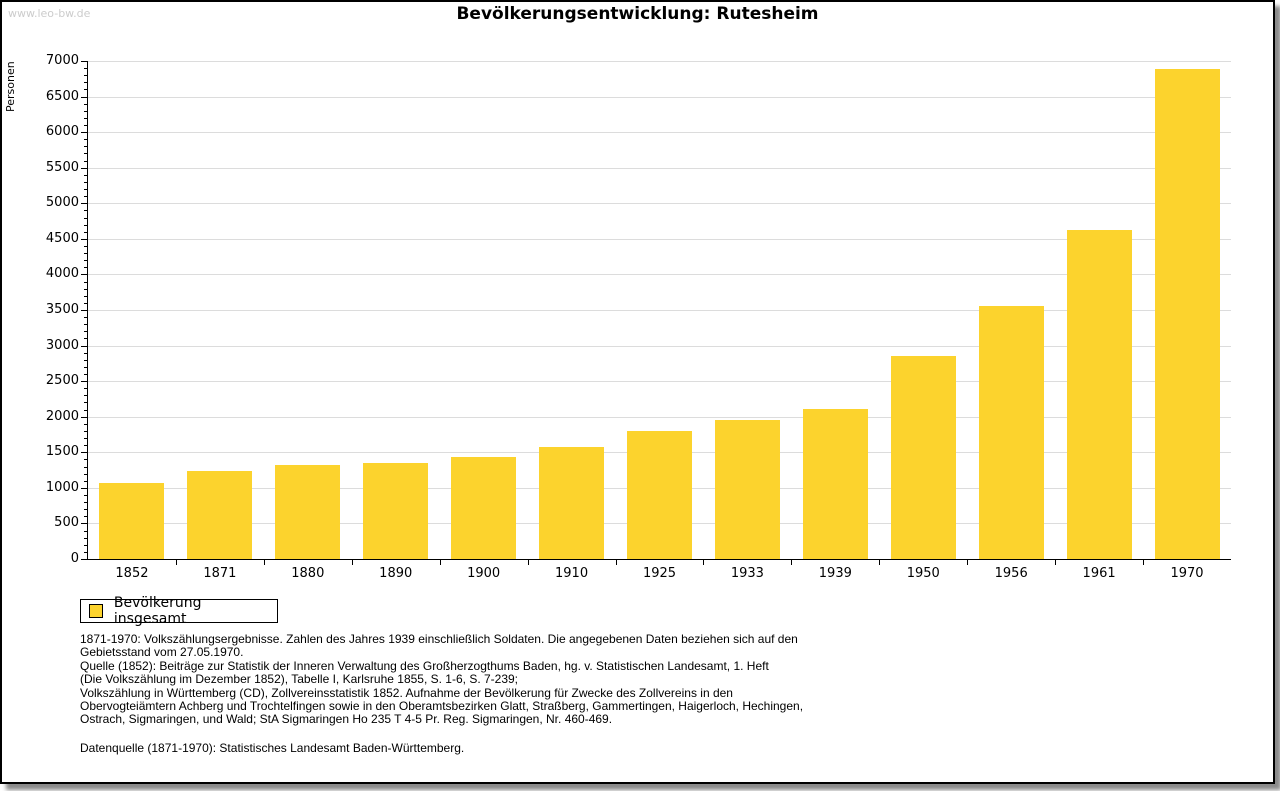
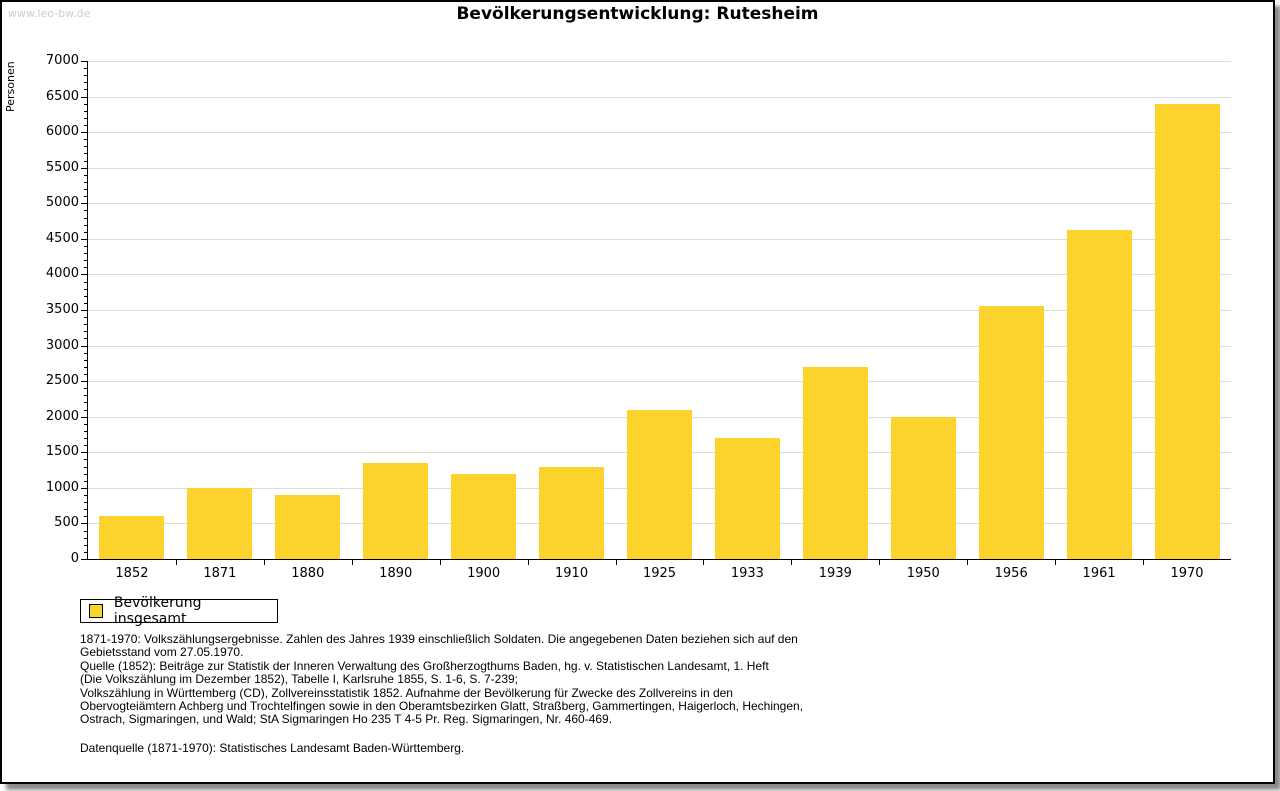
1852: 1100 -> 600
1871: 1200 -> 1000
1880: 1300 -> 900
1900: 1400 -> 1200
1910: 1600 -> 1300
1925: 1800 -> 2100
1933: 2000 -> 1700
1939: 2100 -> 2700
1950: 2900 -> 2000
1970: 6900 -> 6400
